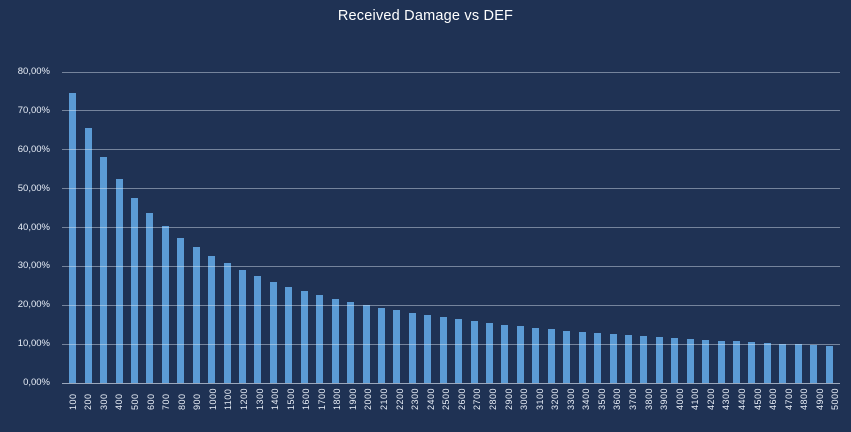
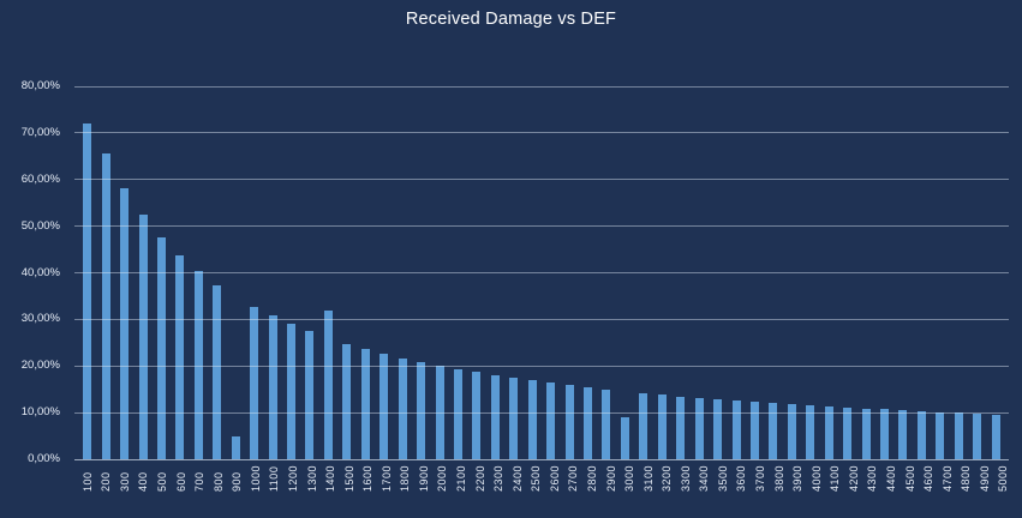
100: 75% -> 72%
900: 35% -> 5%
1400: 26% -> 32%
3000: 15% -> 9%
